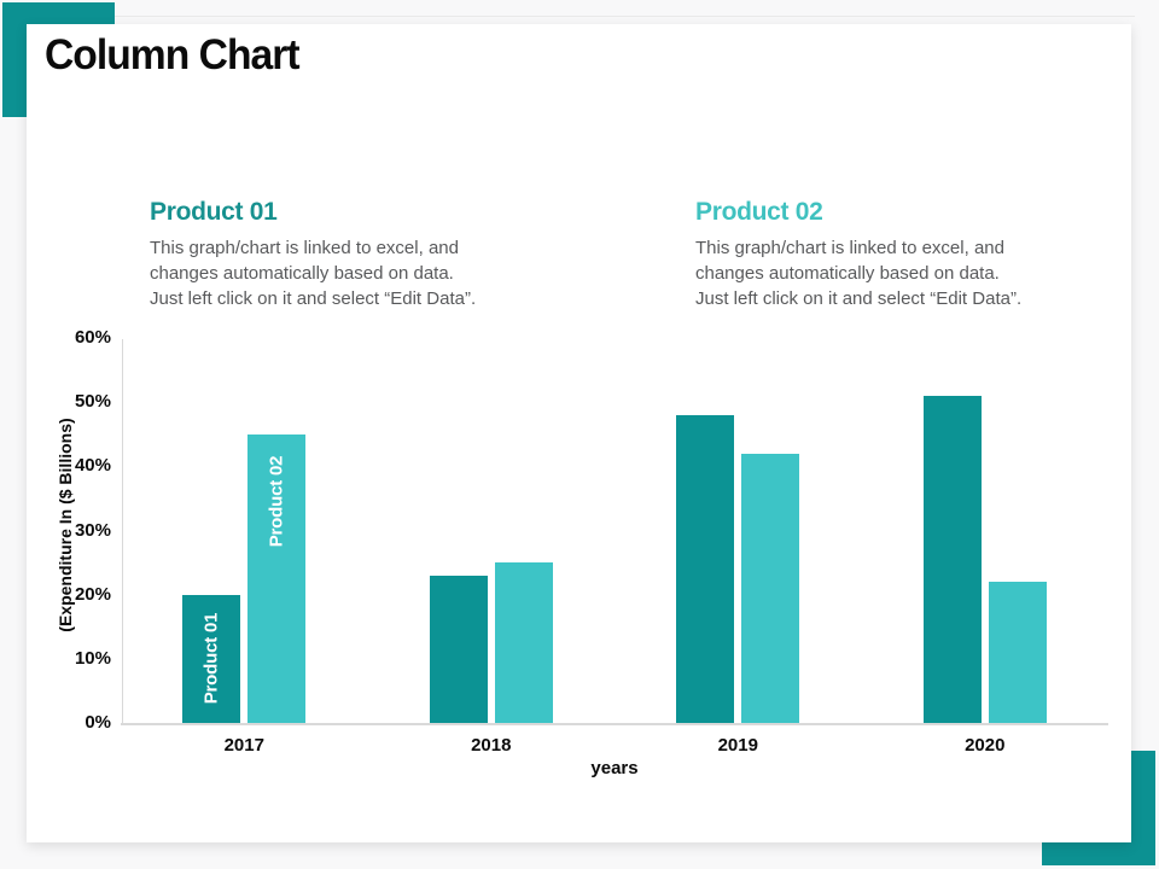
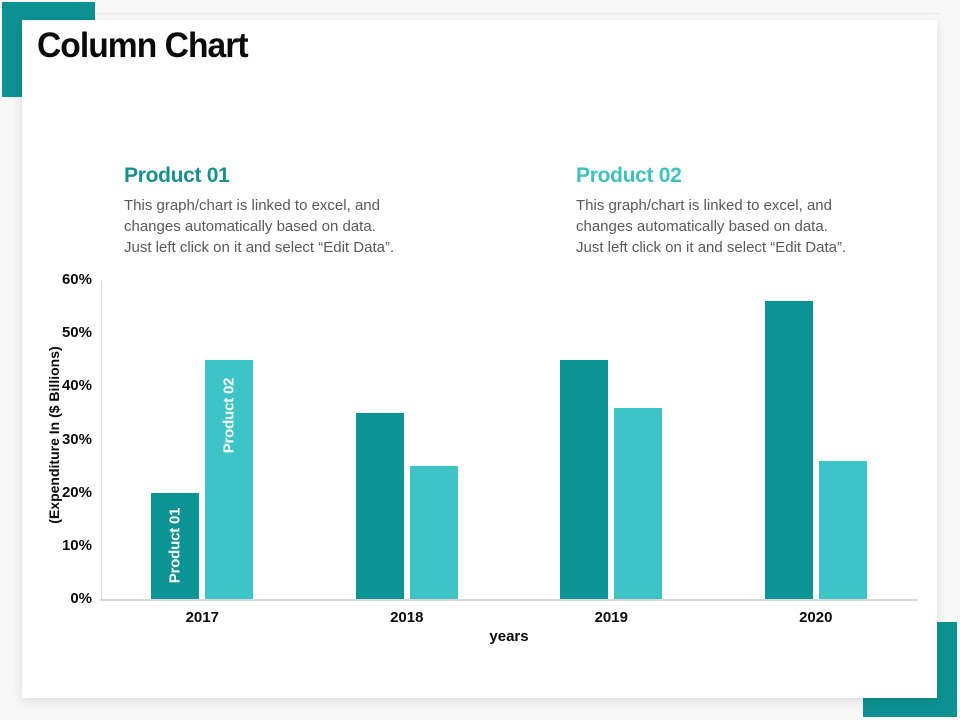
Product 01/2018: 23% -> 35%
Product 01/2019: 48% -> 45%
Product 02/2019: 42% -> 36%
Product 01/2020: 51% -> 56%
Product 02/2020: 22% -> 26%
